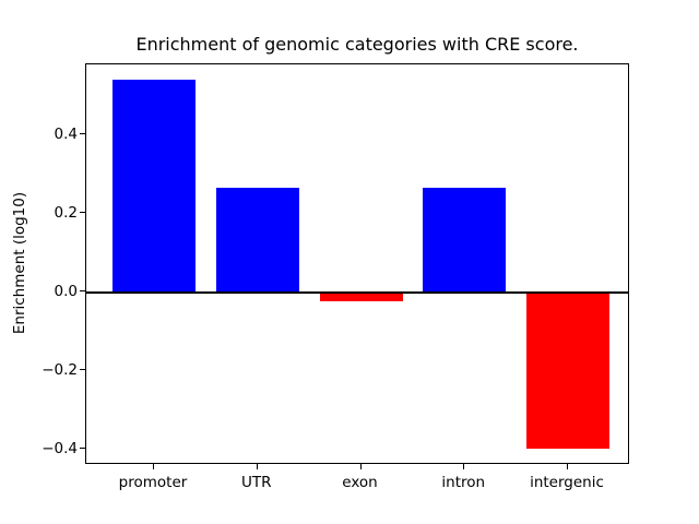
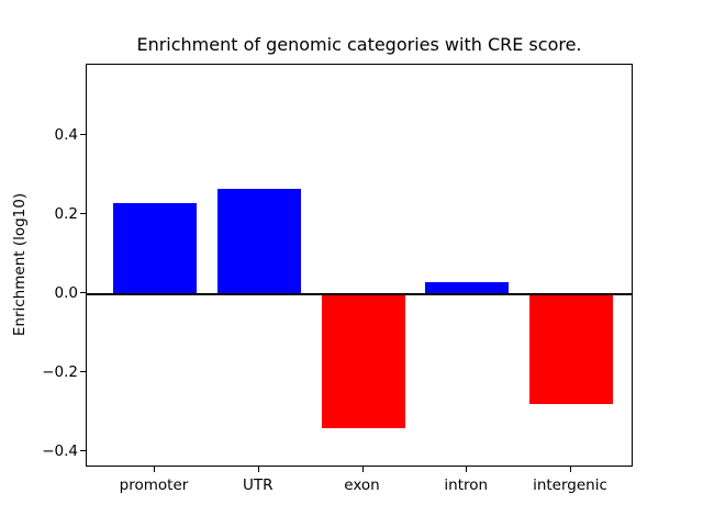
promoter: 0.54 -> 0.23
exon: -0.02 -> -0.34
intron: 0.27 -> 0.03
intergenic: -0.40 -> -0.28
